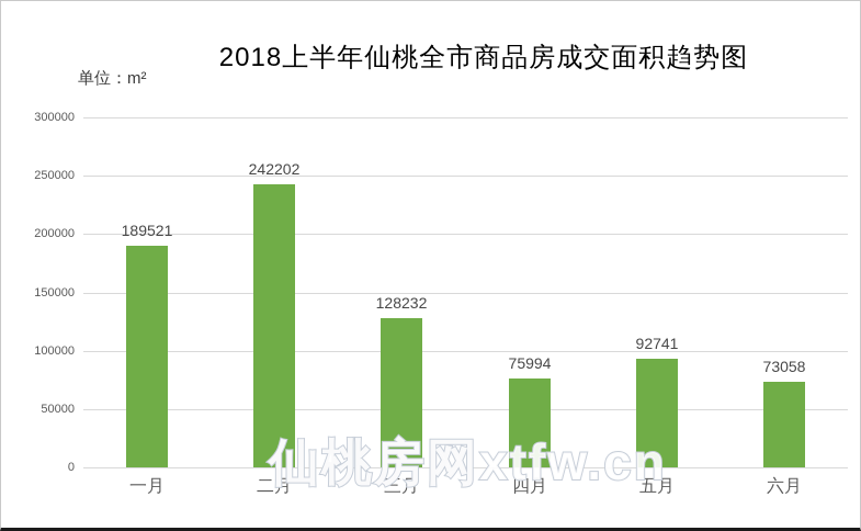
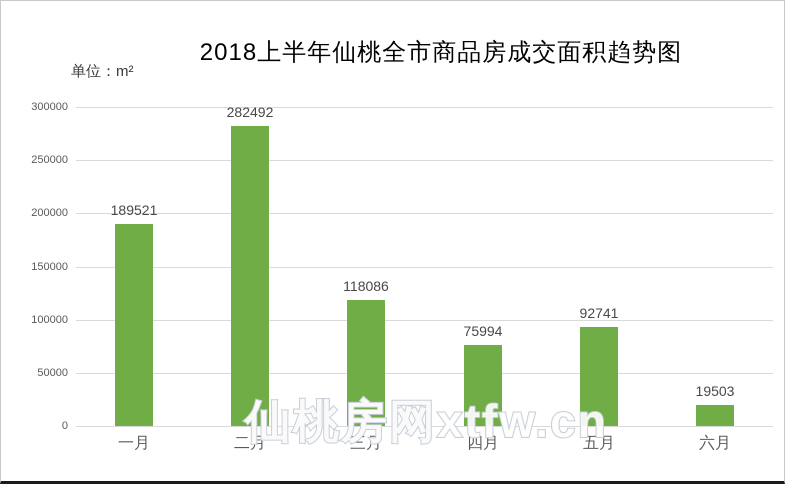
二月: 242202 -> 282492
三月: 128232 -> 118086
六月: 73058 -> 19503
